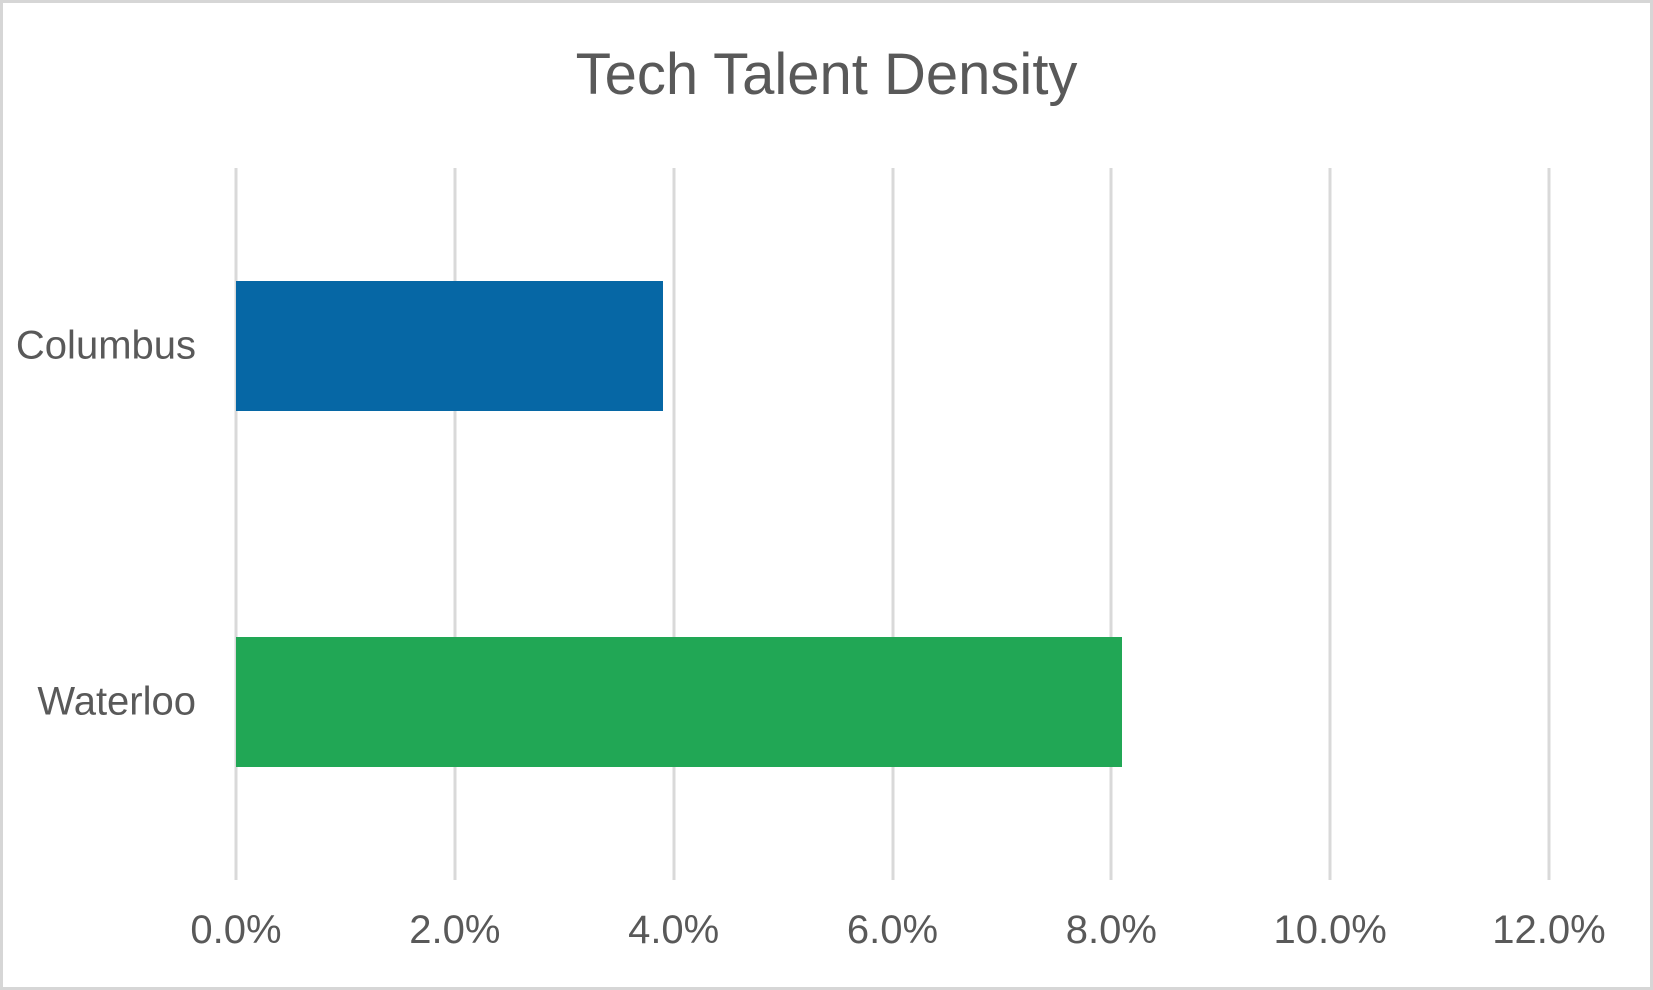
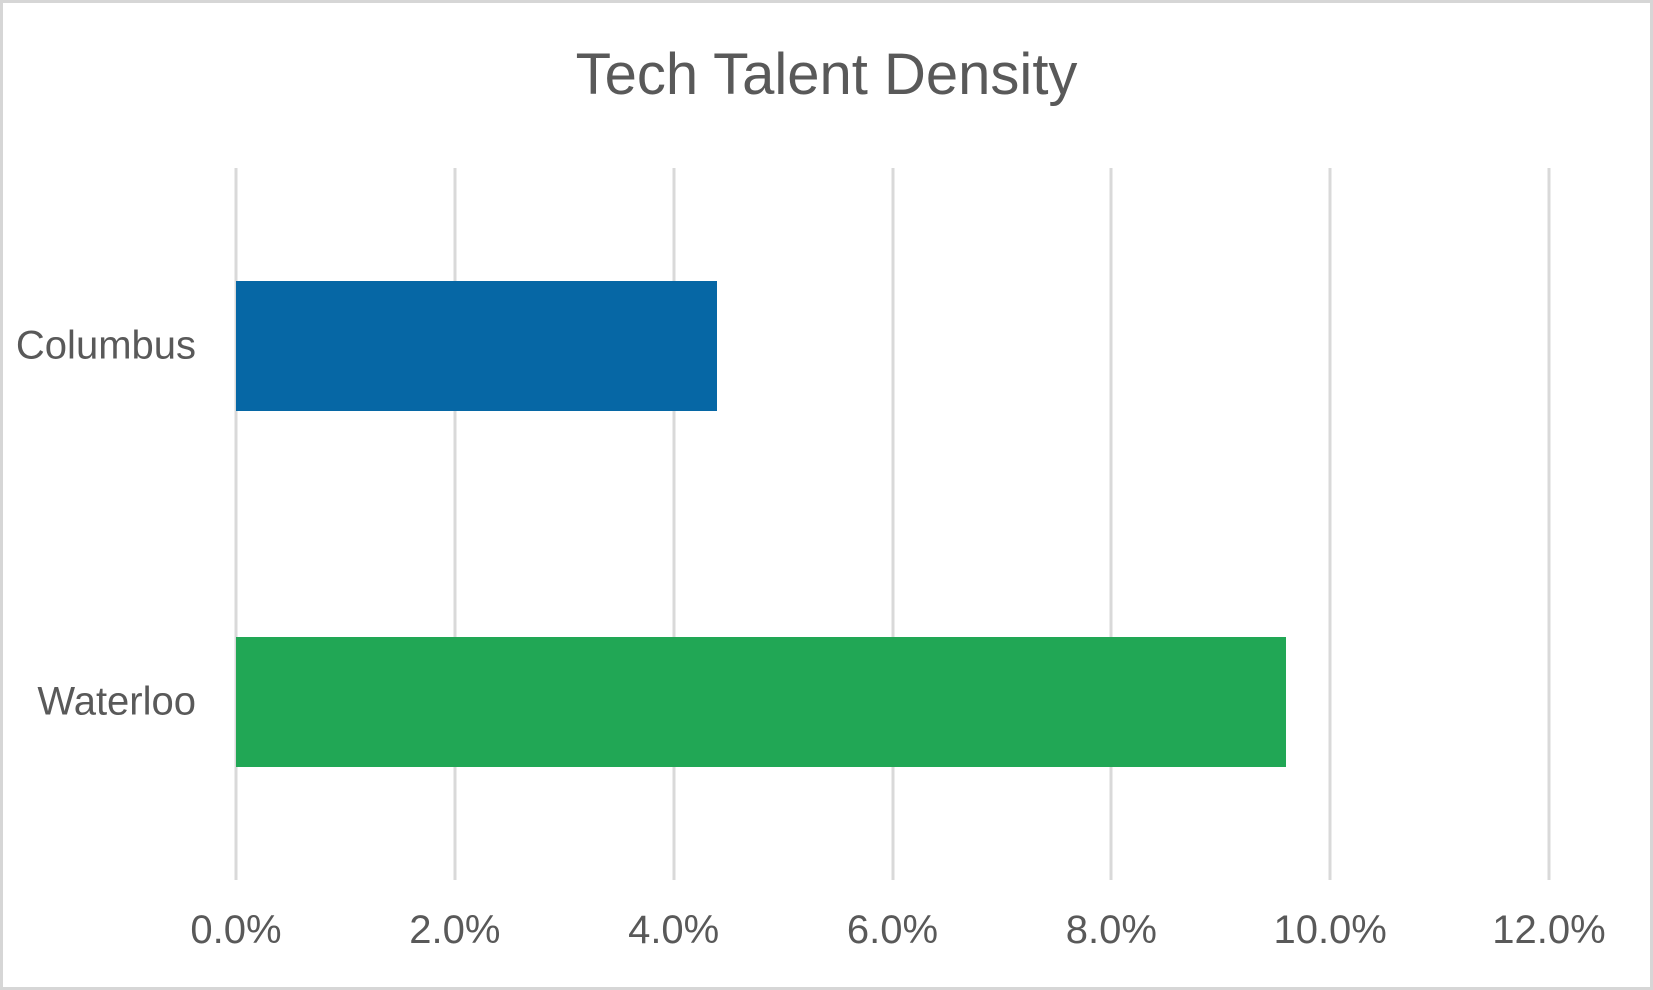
Columbus: 3.9% -> 4.4%
Waterloo: 8.1% -> 9.6%
